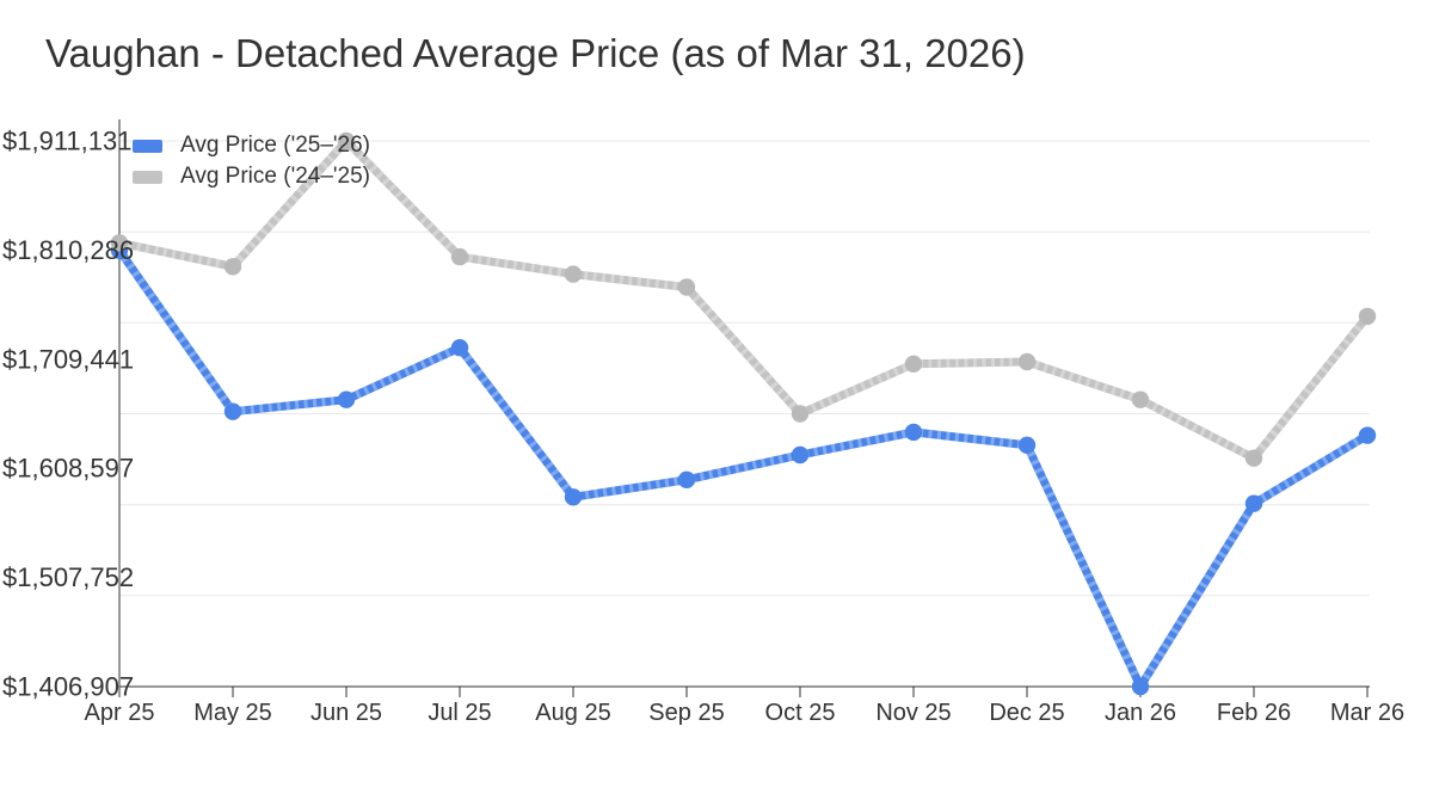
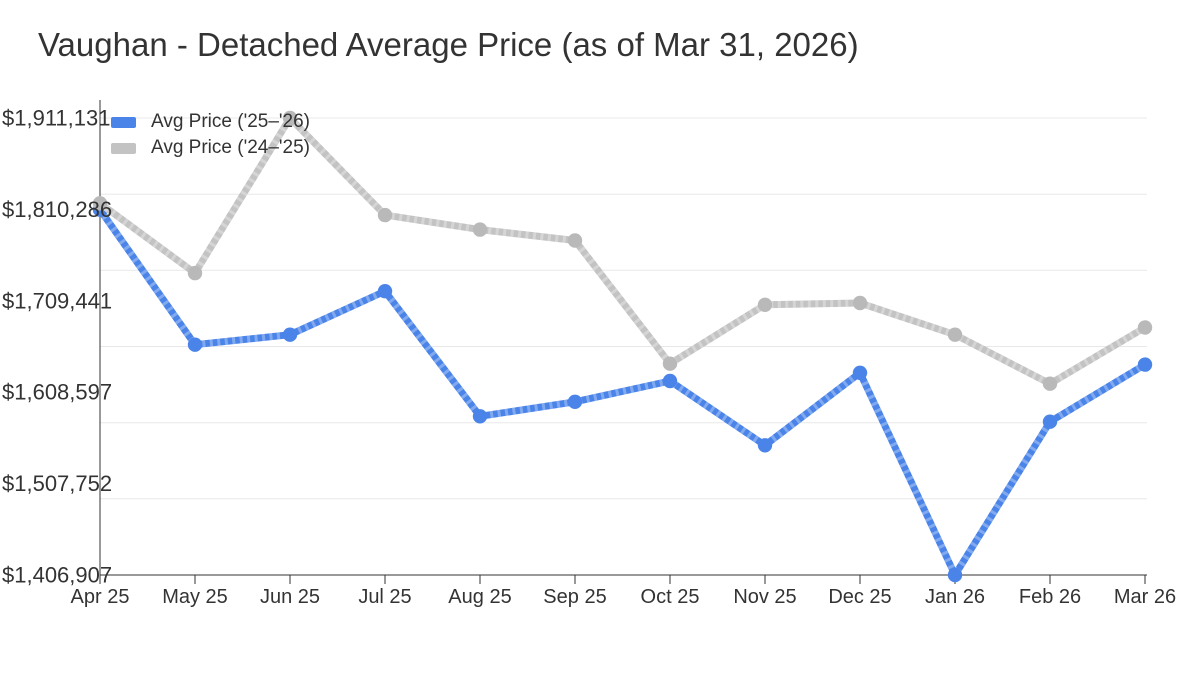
Avg Price ('24–'25)/May 25: $1800000 -> $1740000
Avg Price ('24–'25)/Oct 25: $1660000 -> $1640000
Avg Price ('25–'26)/Nov 25: $1640000 -> $1550000
Avg Price ('24–'25)/Mar 26: $1750000 -> $1680000
